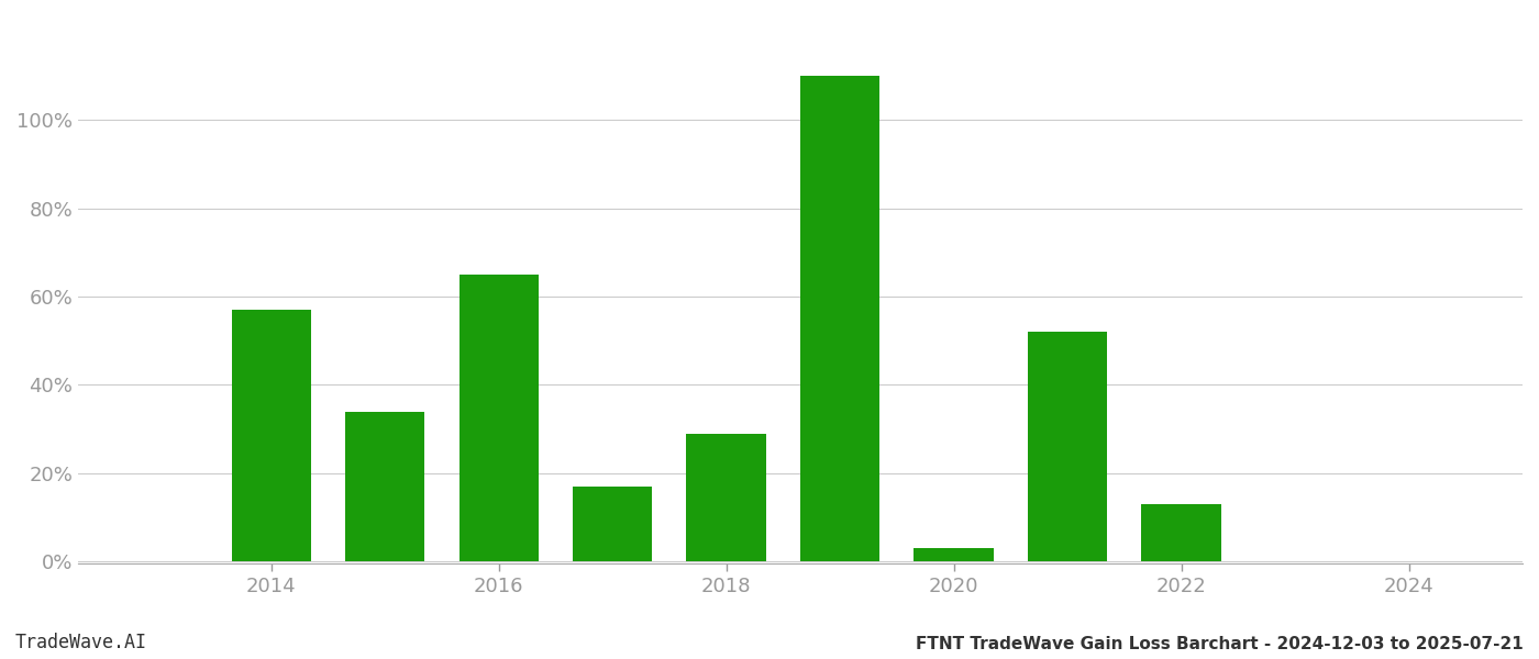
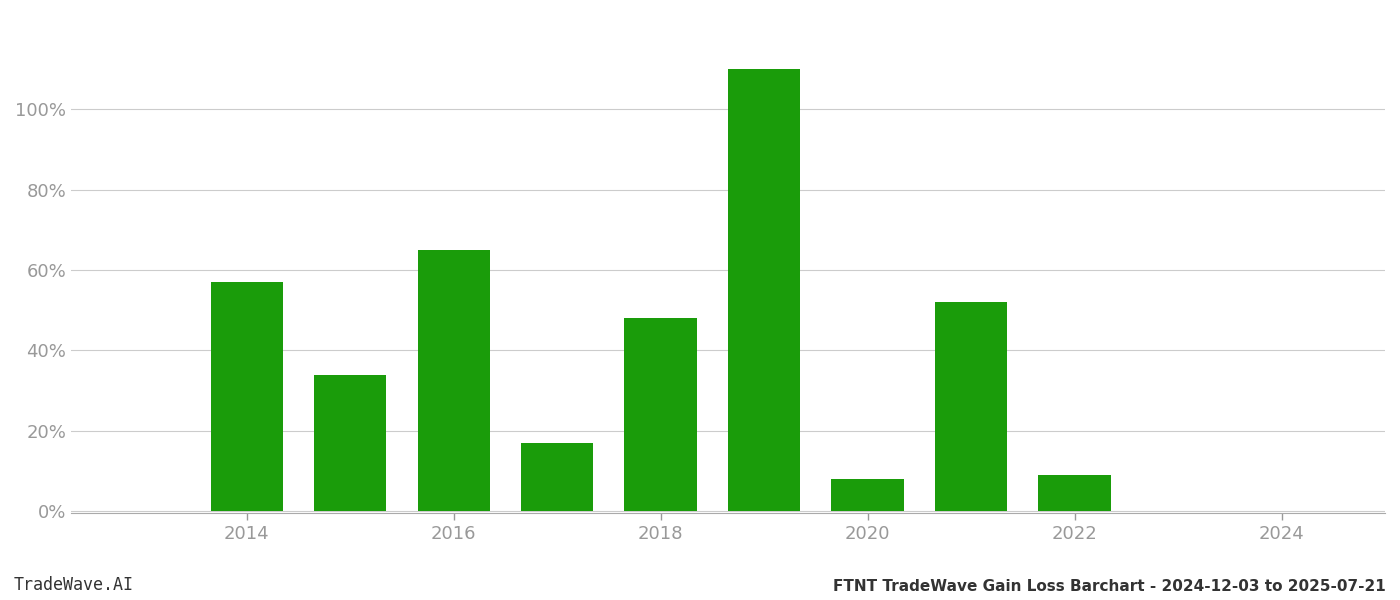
2018: 29% -> 48%
2020: 3% -> 8%
2022: 13% -> 9%
